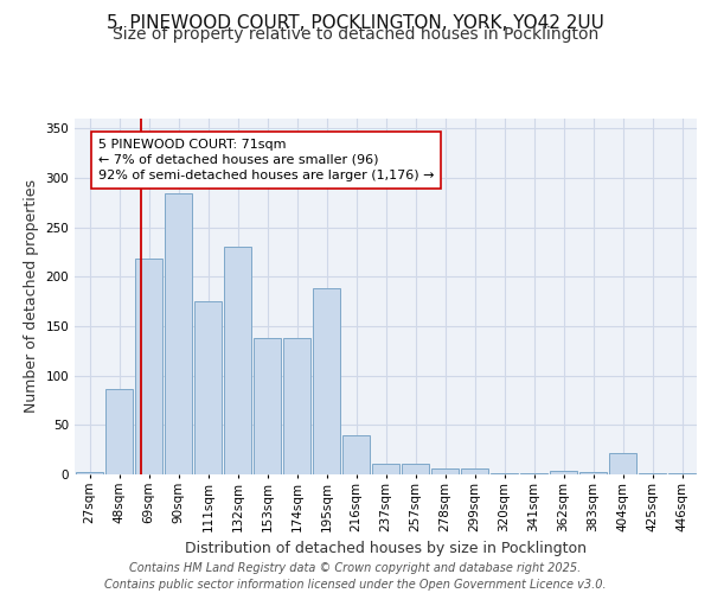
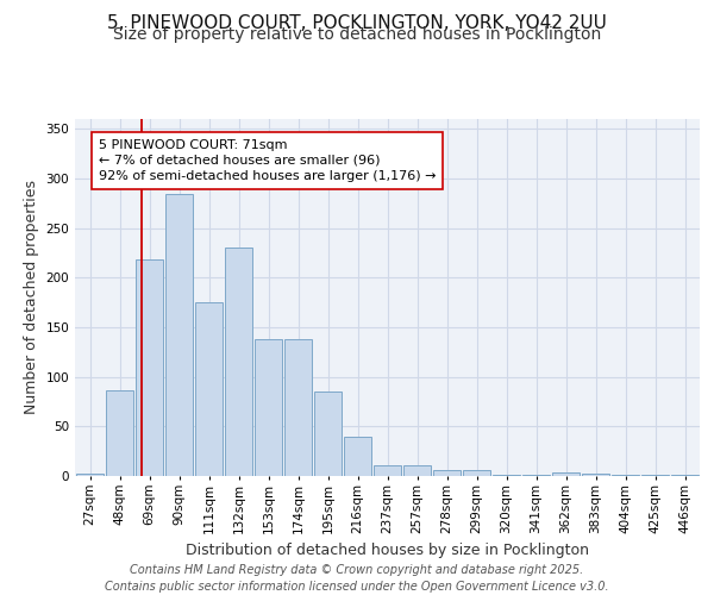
195sqm: 188 -> 85
404sqm: 22 -> 1
